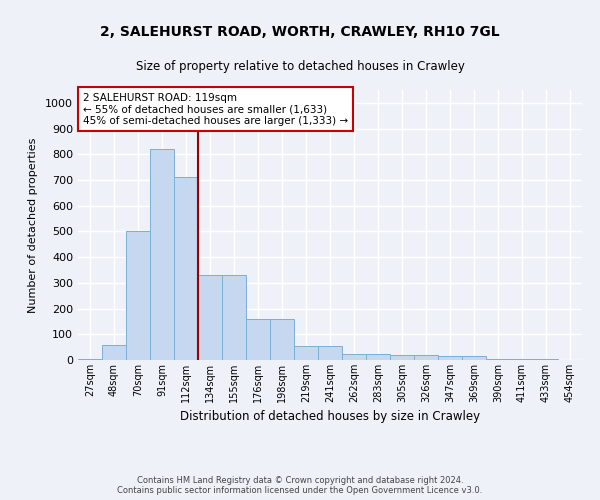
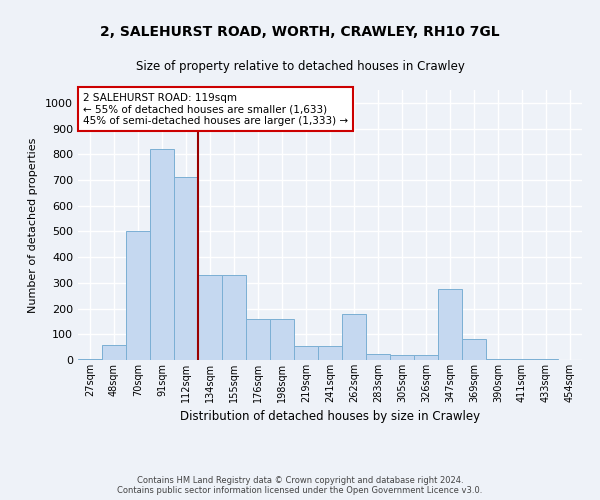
262sqm: 25 -> 180
347sqm: 15 -> 275
369sqm: 15 -> 80
